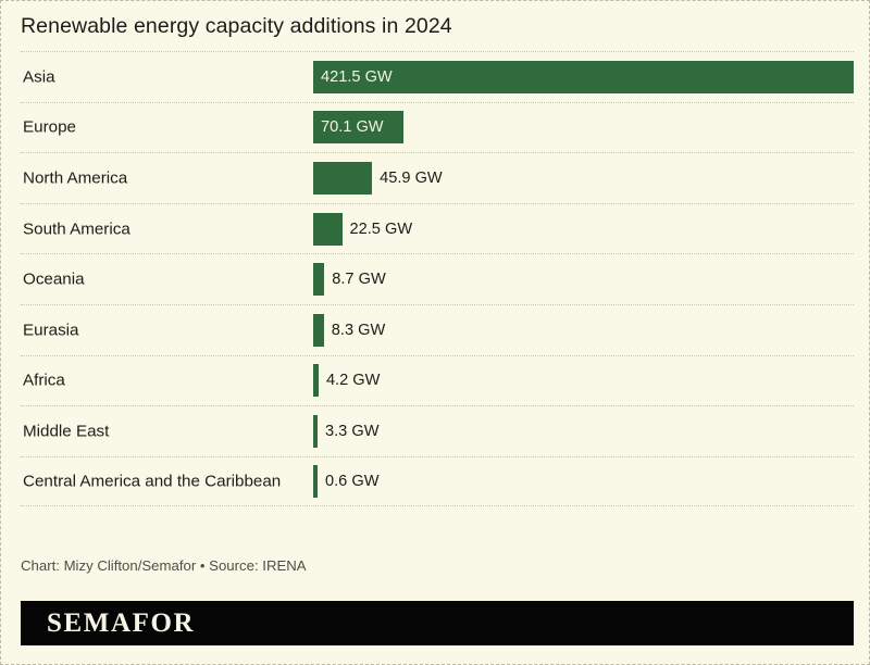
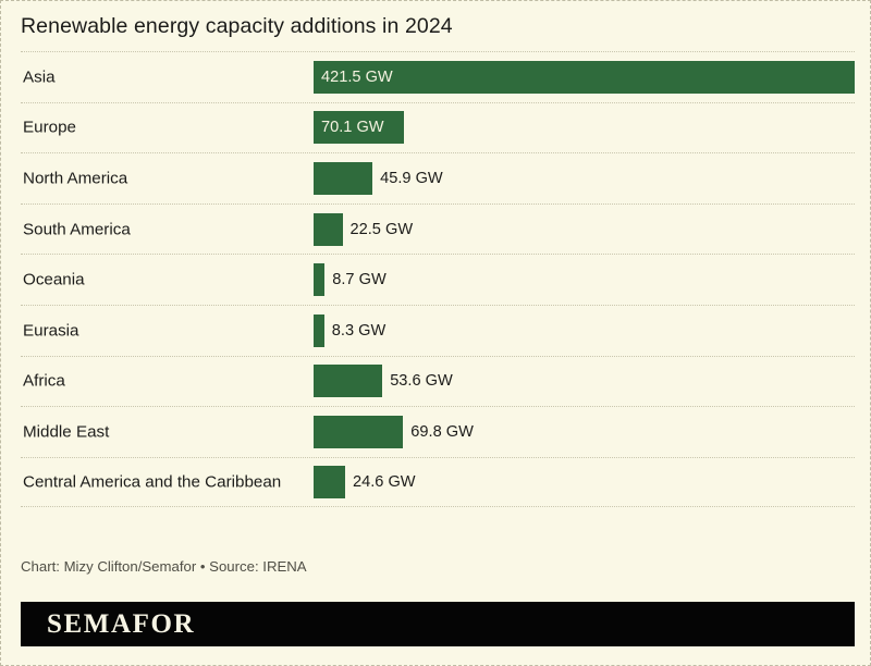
Africa: 4.2 -> 53.6
Middle East: 3.3 -> 69.8
Central America and the Caribbean: 0.6 -> 24.6
